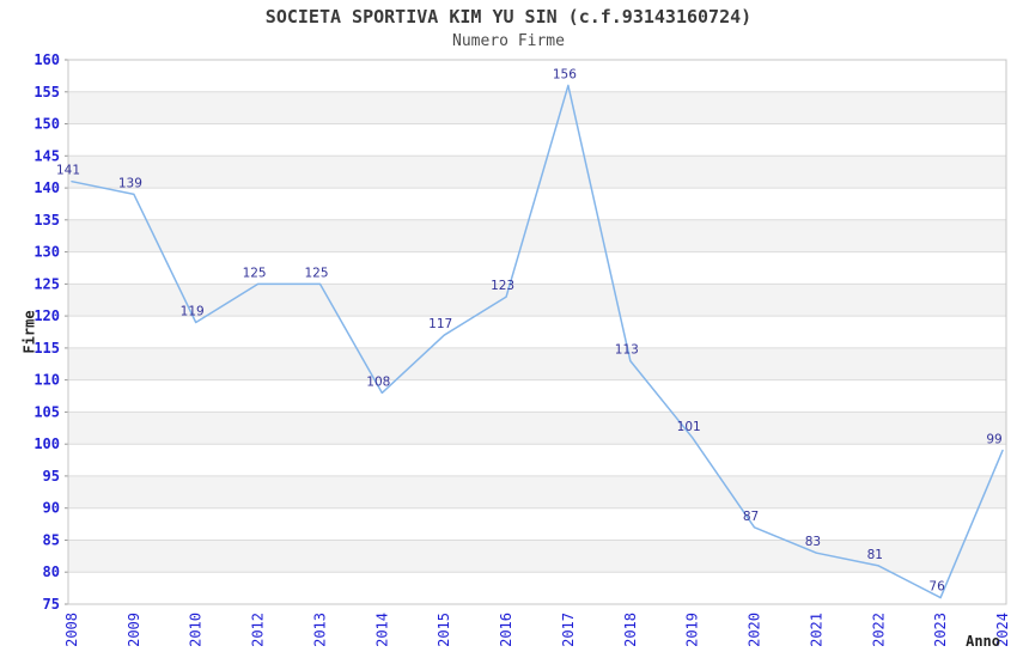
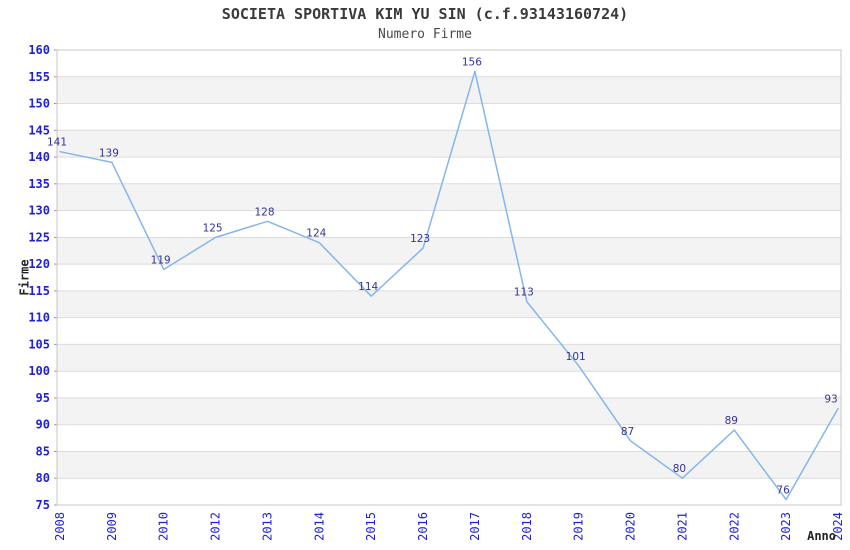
2013: 125 -> 128
2014: 108 -> 124
2015: 117 -> 114
2021: 83 -> 80
2022: 81 -> 89
2024: 99 -> 93
